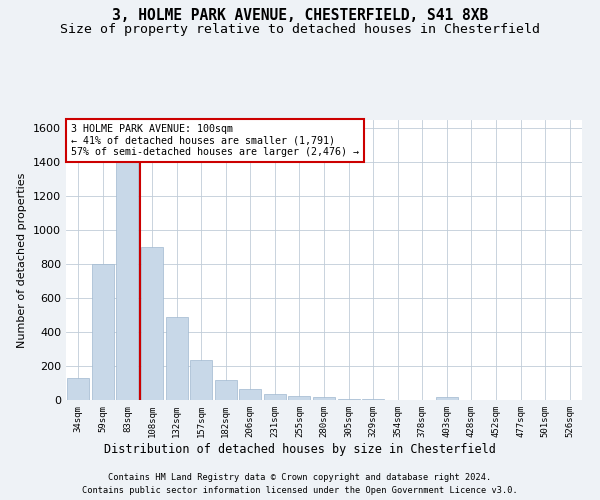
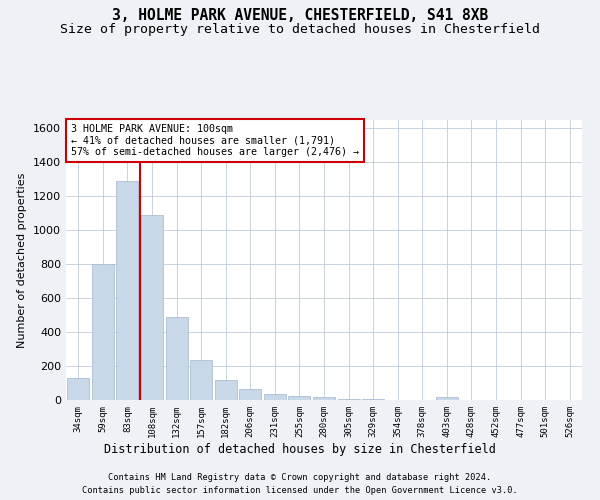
83sqm: 1400 -> 1290
108sqm: 900 -> 1090
